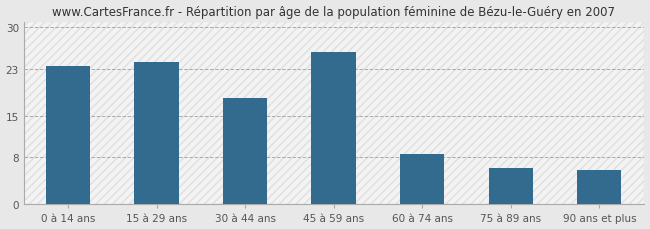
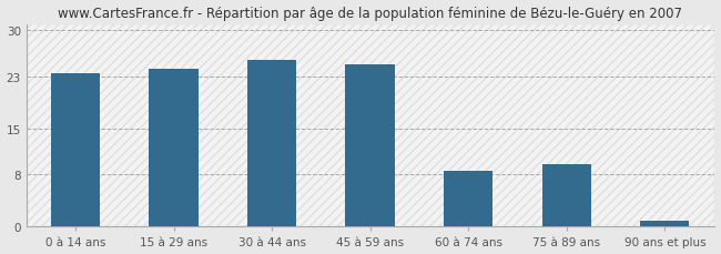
30 à 44 ans: 18.0 -> 25.5
45 à 59 ans: 25.8 -> 24.8
75 à 89 ans: 6.2 -> 9.5
90 ans et plus: 5.8 -> 1.0
